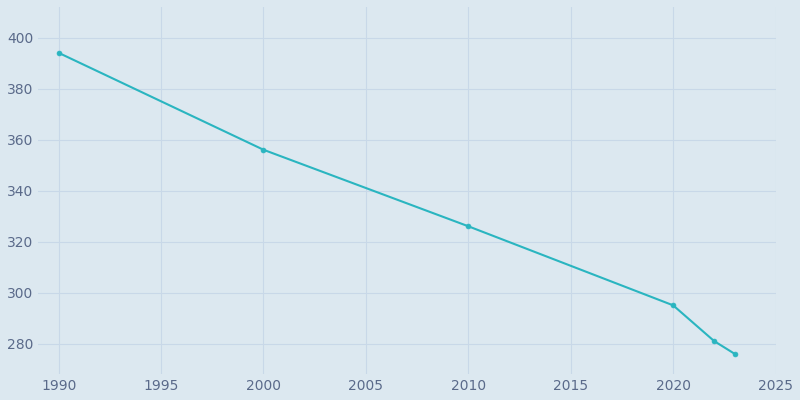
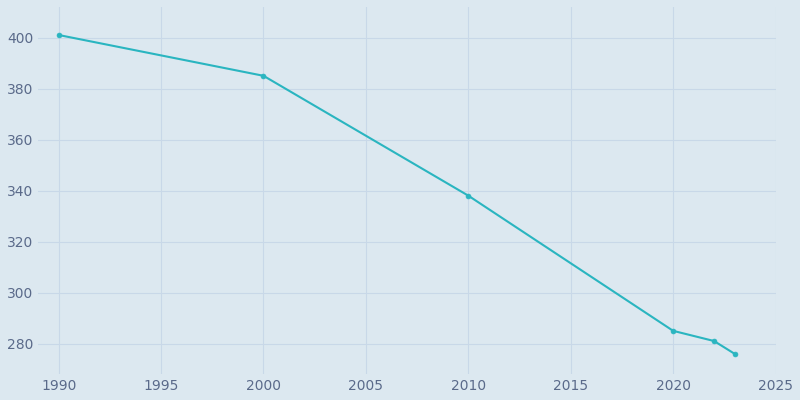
1990: 394 -> 401
2000: 356 -> 385
2010: 326 -> 338
2020: 295 -> 285
